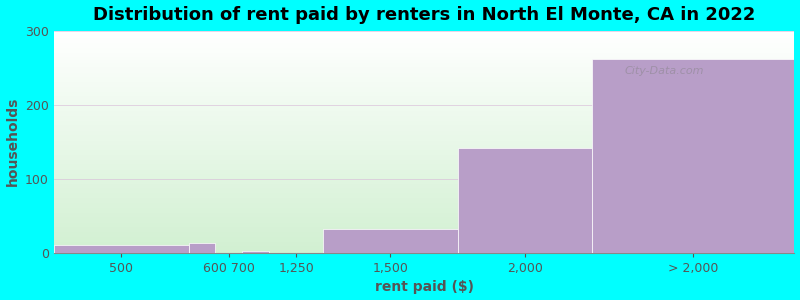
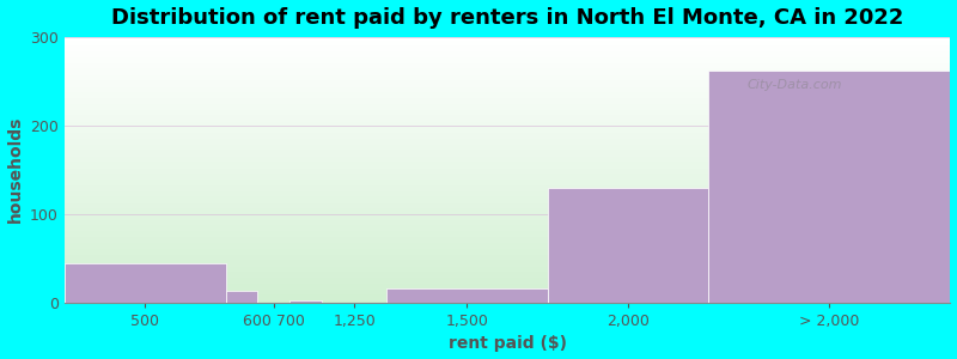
500: 10 -> 44
1,500: 32 -> 16
2,000: 142 -> 130
